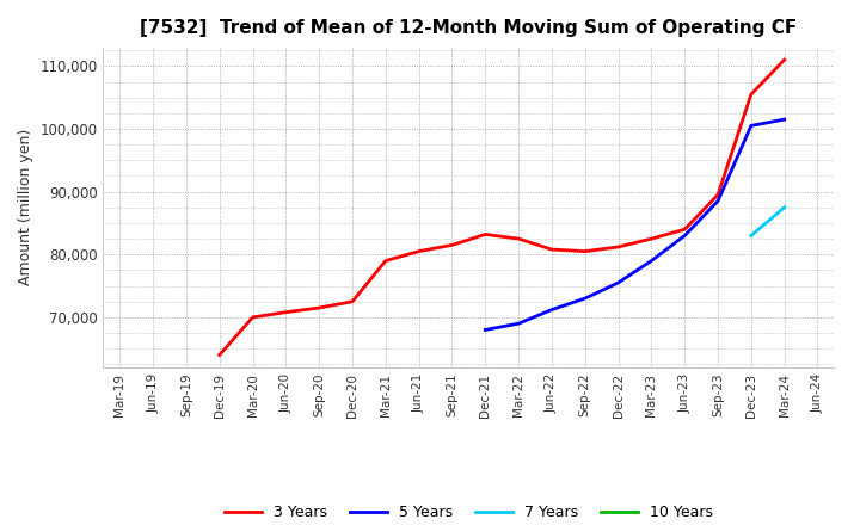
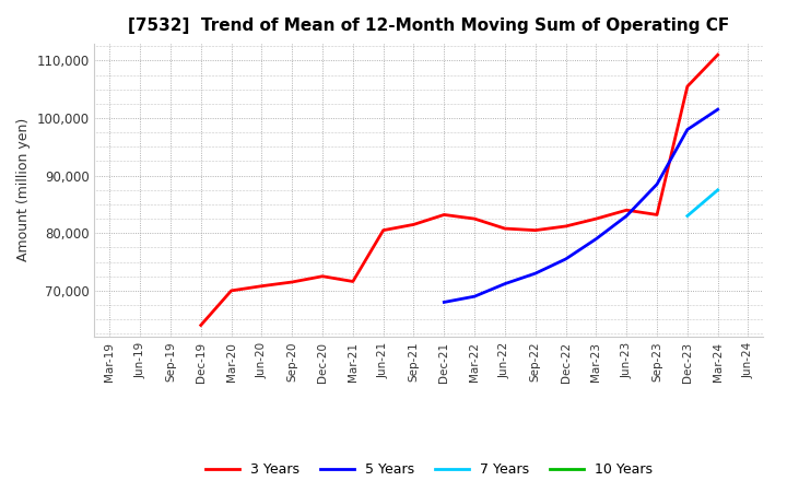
3 Years/Mar-21: 79,000 -> 71,600
3 Years/Sep-23: 89,500 -> 83,200
5 Years/Dec-23: 100,500 -> 98,000
